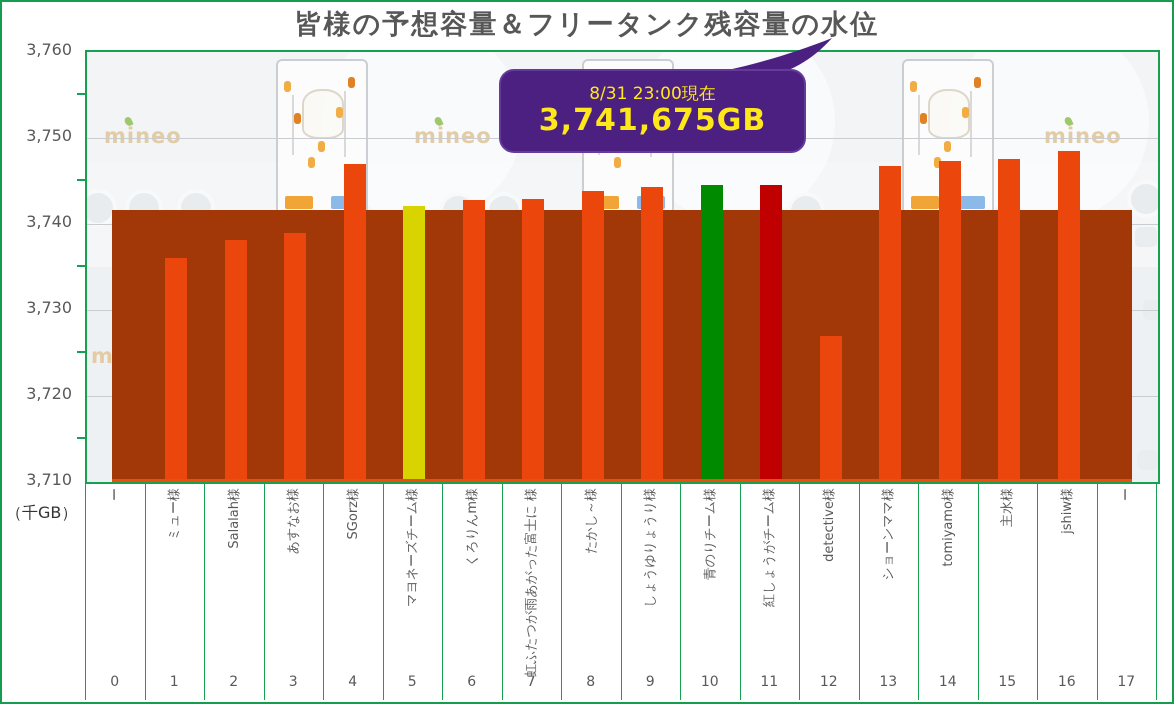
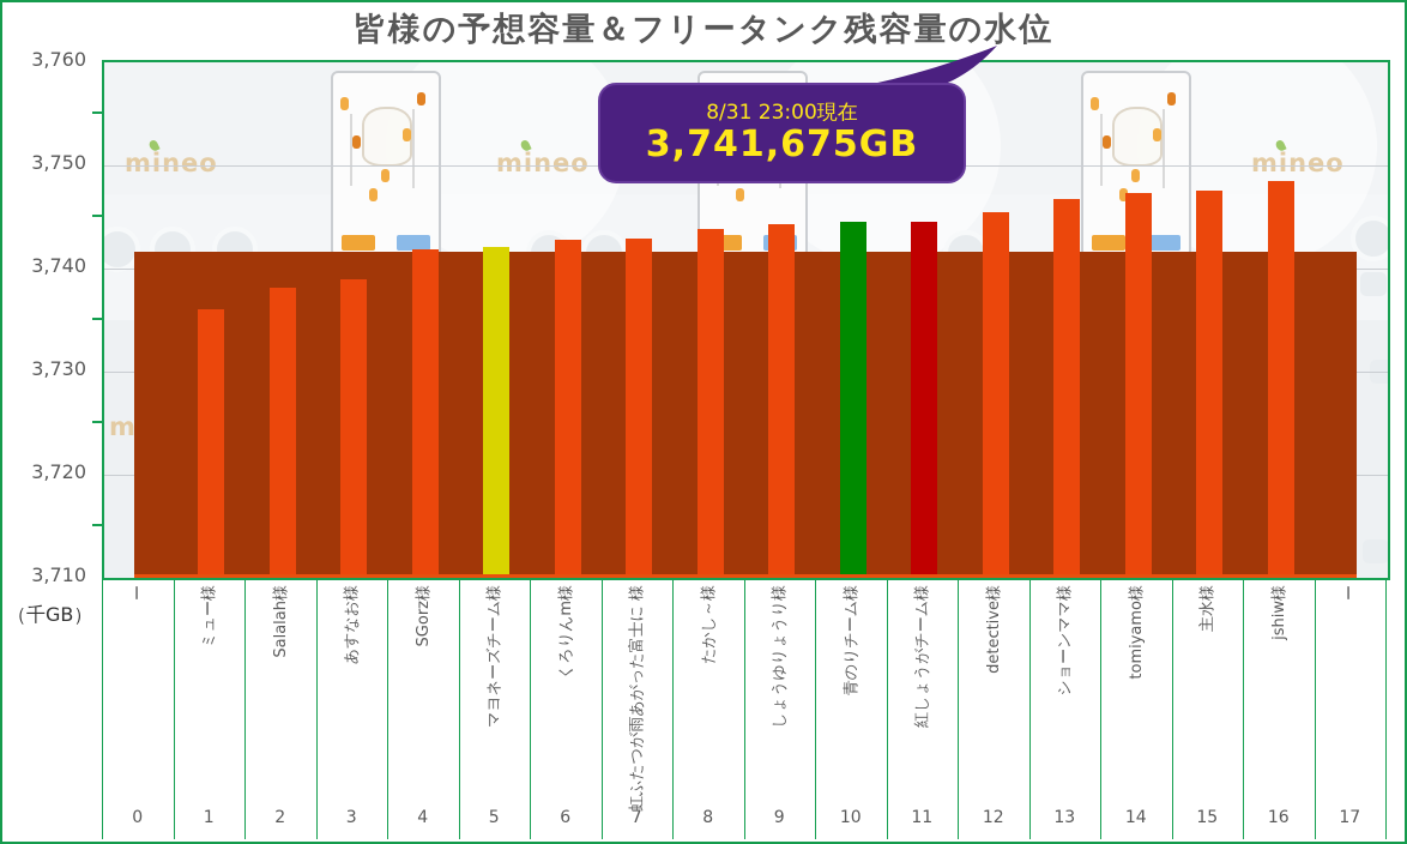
4: 3747 -> 3742
12: 3727 -> 3746
